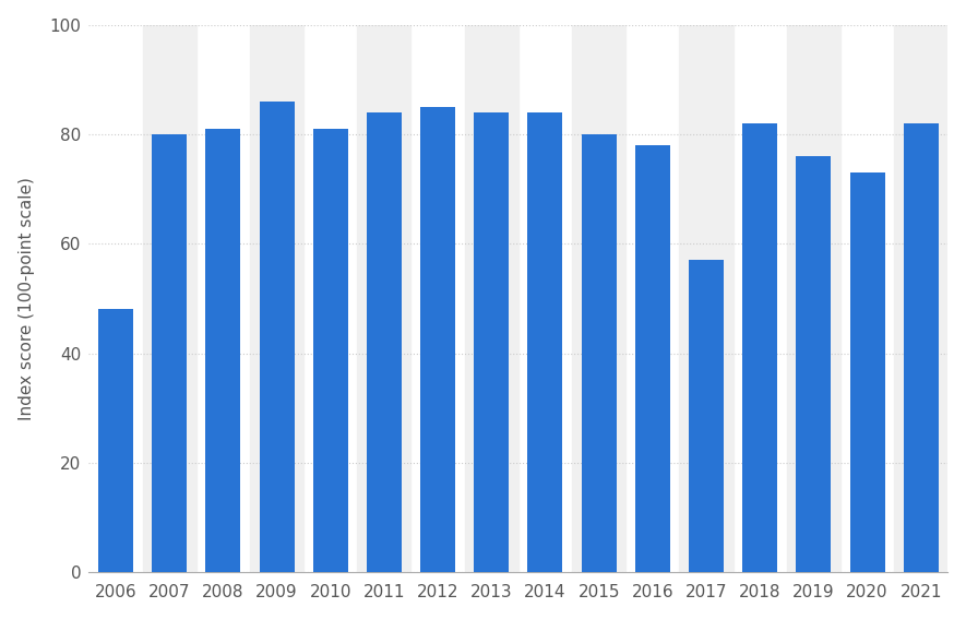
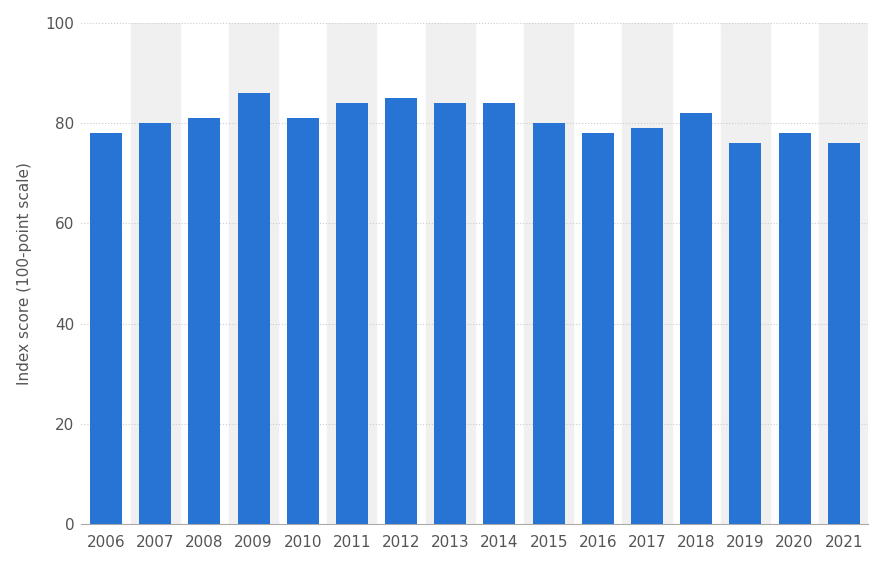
2006: 48 -> 78
2017: 57 -> 79
2020: 73 -> 78
2021: 82 -> 76
